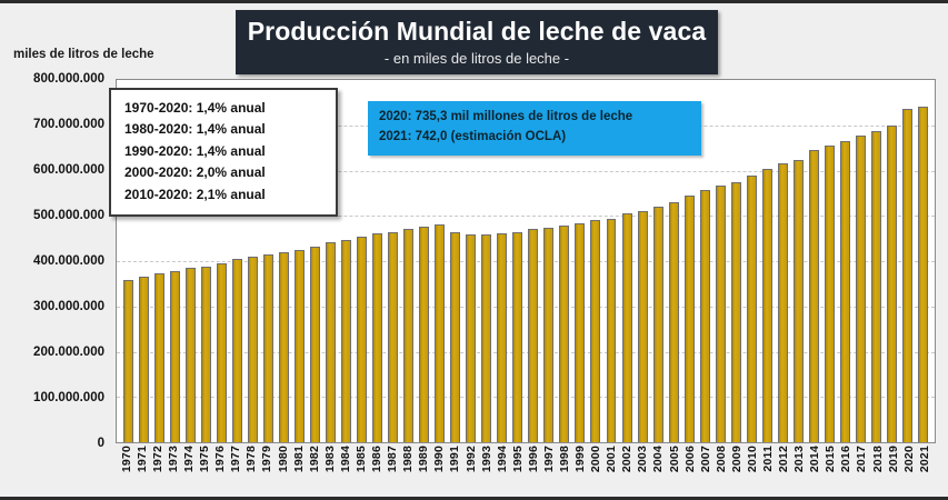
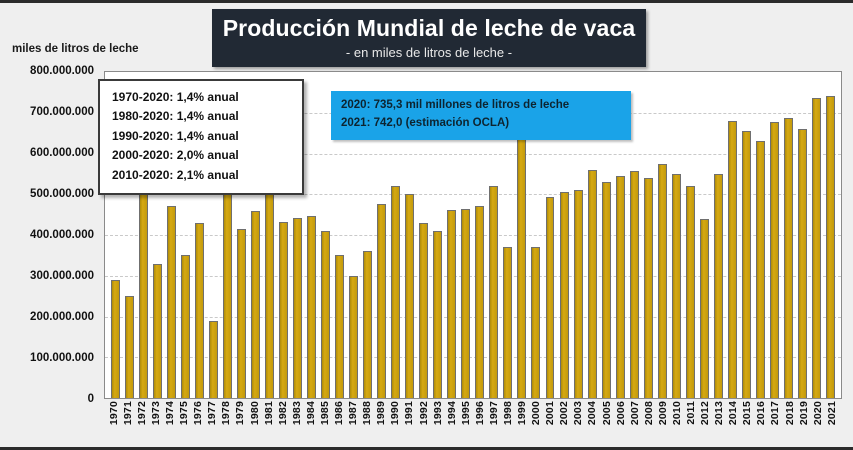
1970: 360000000 -> 290000000
1971: 370000000 -> 250000000
1972: 370000000 -> 550000000
1973: 380000000 -> 330000000
1974: 380000000 -> 470000000
1975: 390000000 -> 350000000
1976: 400000000 -> 430000000
1977: 400000000 -> 190000000
1978: 410000000 -> 610000000
1980: 420000000 -> 460000000
1981: 420000000 -> 530000000
1985: 460000000 -> 410000000
1986: 460000000 -> 350000000
1987: 460000000 -> 300000000
1988: 470000000 -> 360000000
1990: 480000000 -> 520000000
1991: 460000000 -> 500000000
1992: 460000000 -> 430000000
1993: 460000000 -> 410000000
1997: 470000000 -> 520000000
1998: 480000000 -> 370000000
1999: 480000000 -> 690000000
2000: 490000000 -> 370000000
2004: 520000000 -> 560000000
2008: 570000000 -> 540000000
2010: 590000000 -> 550000000
2011: 600000000 -> 520000000
2012: 620000000 -> 440000000
2013: 620000000 -> 550000000
2014: 650000000 -> 680000000
2016: 670000000 -> 630000000
2019: 700000000 -> 660000000
